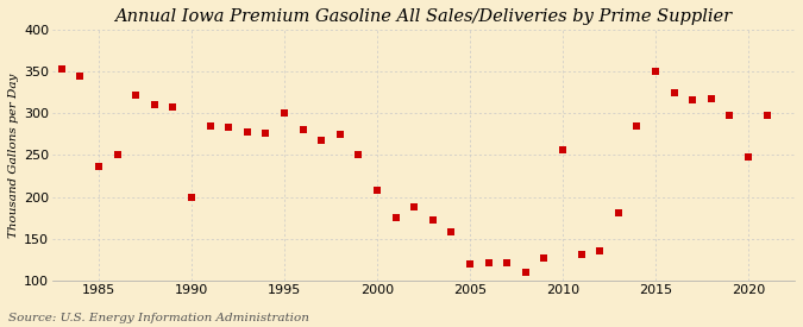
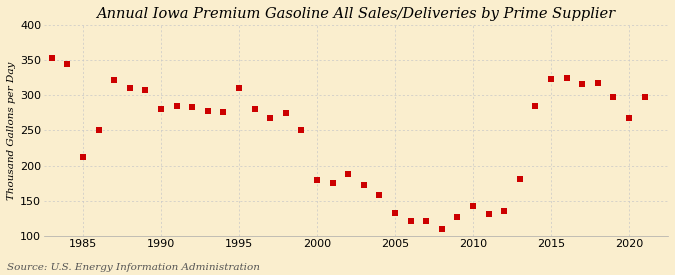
1985: 236 -> 212
1990: 200 -> 280
1995: 300 -> 311
2000: 208 -> 180
2005: 120 -> 133
2010: 256 -> 142
2015: 350 -> 323
2020: 248 -> 267
